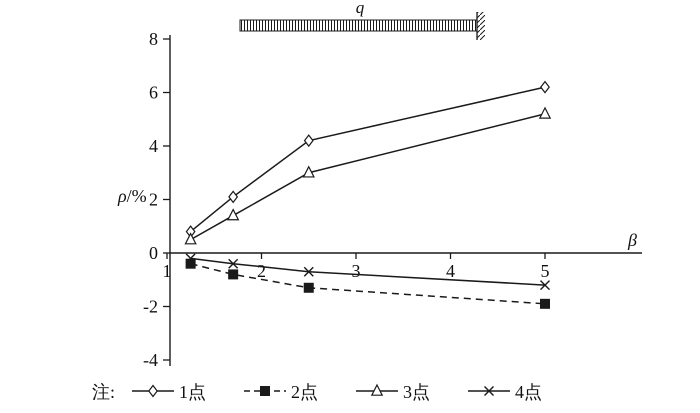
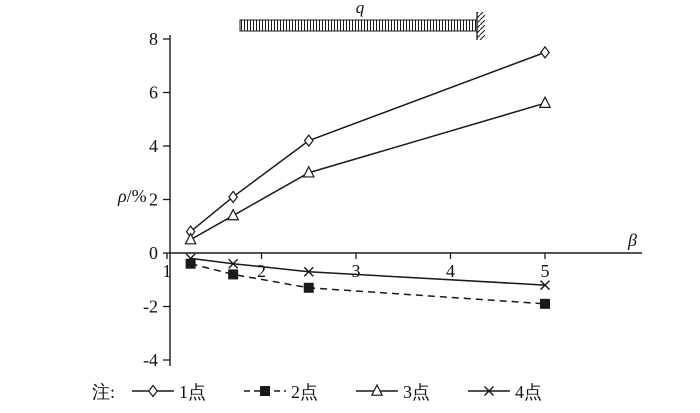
1点/5: 6.2 -> 7.5
3点/5: 5.2 -> 5.6
